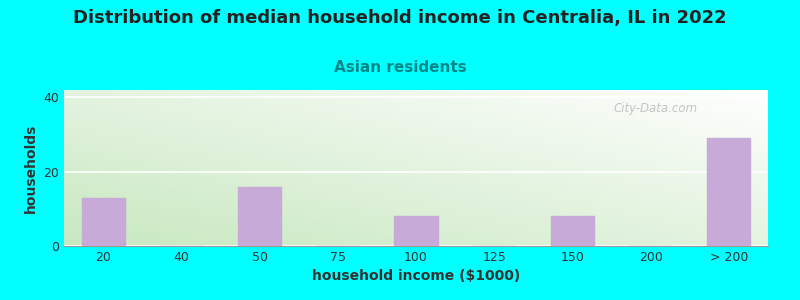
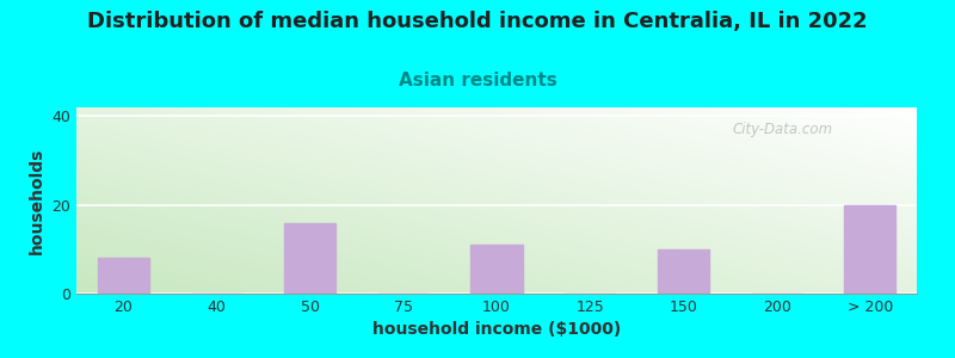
20: 13 -> 8
100: 8 -> 11
150: 8 -> 10
> 200: 29 -> 20
